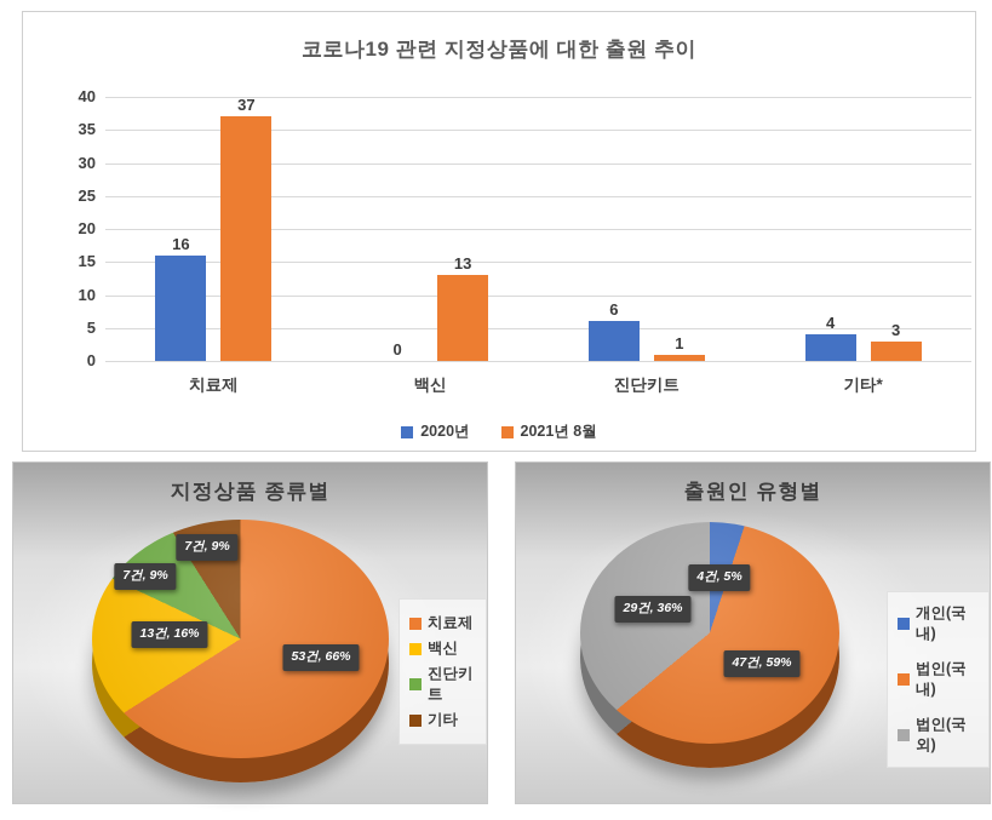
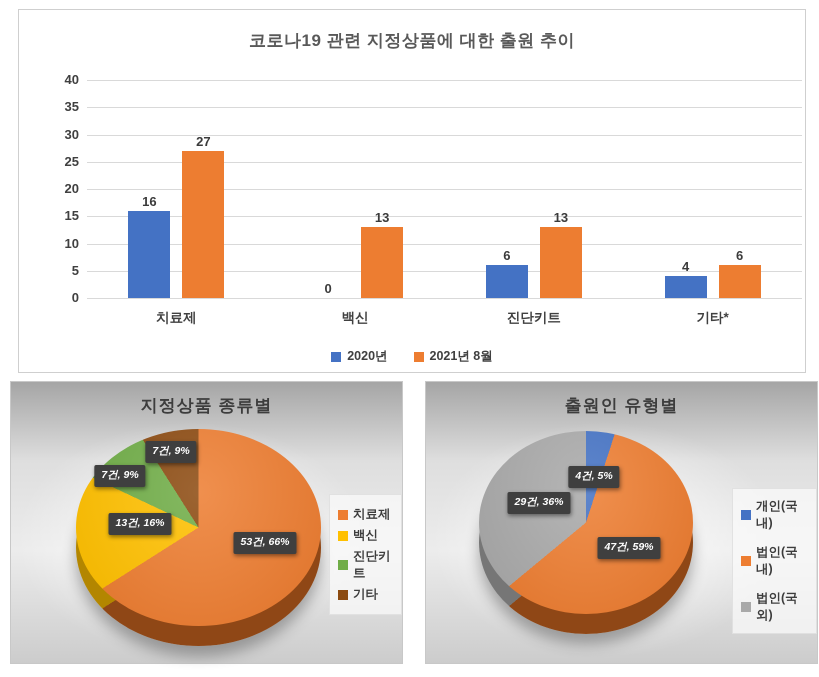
코로나19 관련 지정상품에 대한 출원 추이/2021년 8월/치료제: 37 -> 27
코로나19 관련 지정상품에 대한 출원 추이/2021년 8월/진단키트: 1 -> 13
코로나19 관련 지정상품에 대한 출원 추이/2021년 8월/기타*: 3 -> 6
